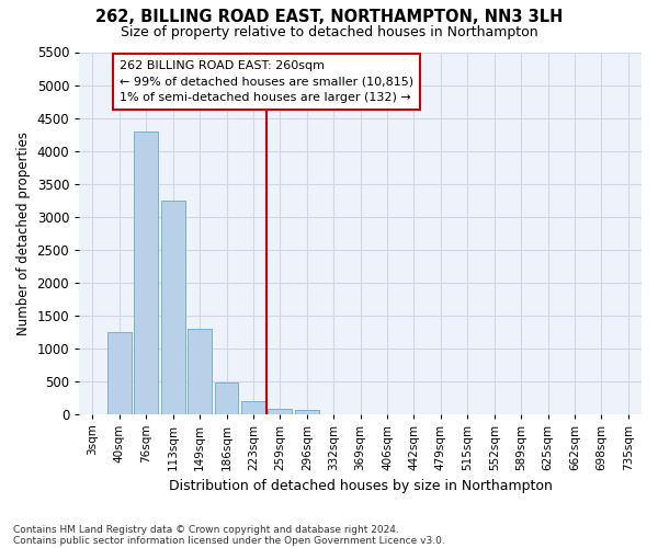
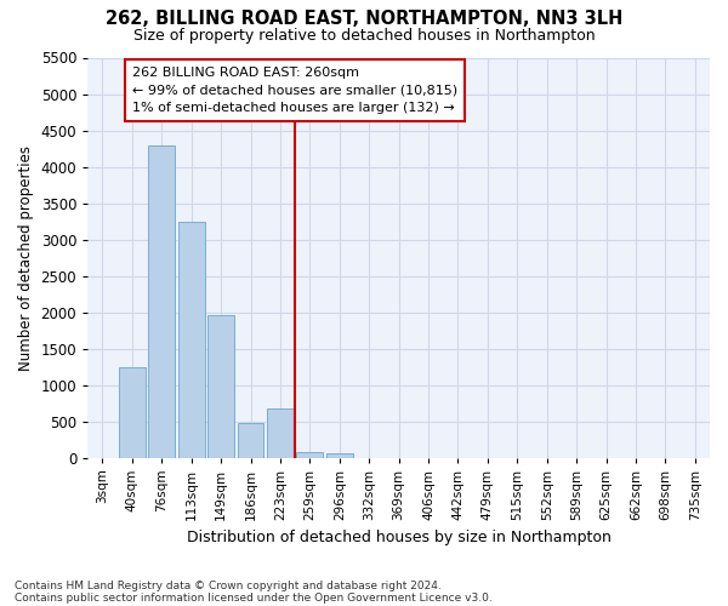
149sqm: 1300 -> 1960
223sqm: 200 -> 680
